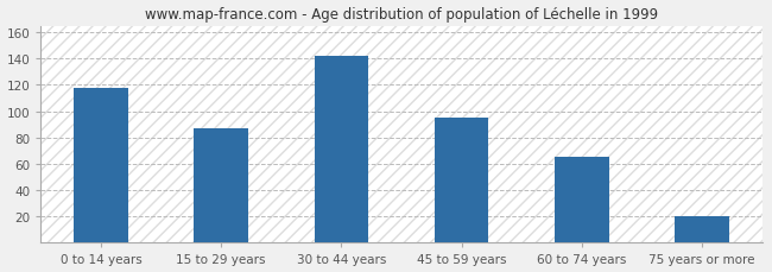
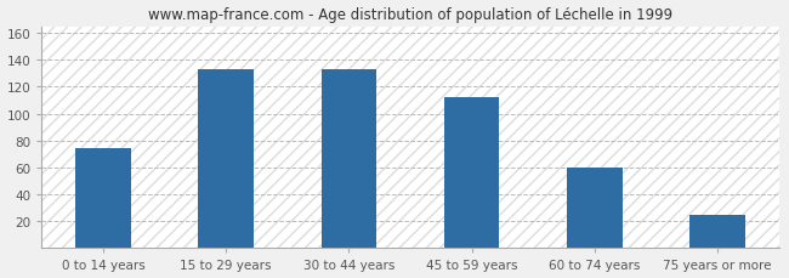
0 to 14 years: 118 -> 74
15 to 29 years: 87 -> 133
30 to 44 years: 142 -> 133
45 to 59 years: 95 -> 112
60 to 74 years: 65 -> 60
75 years or more: 20 -> 25
